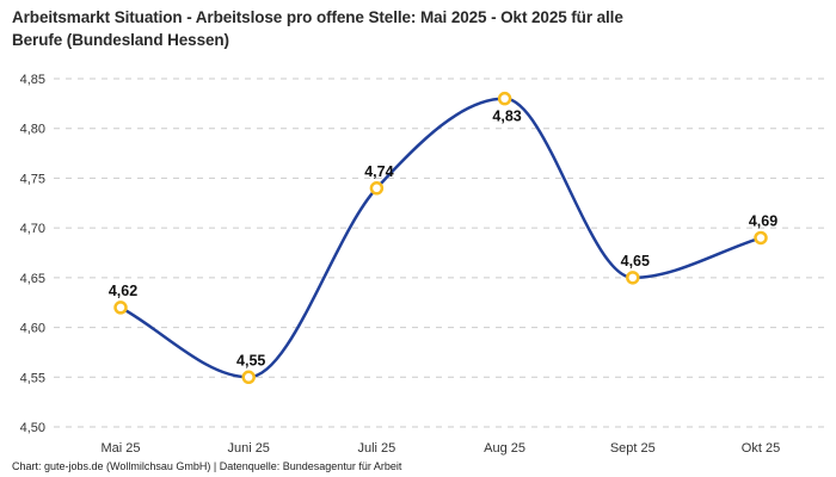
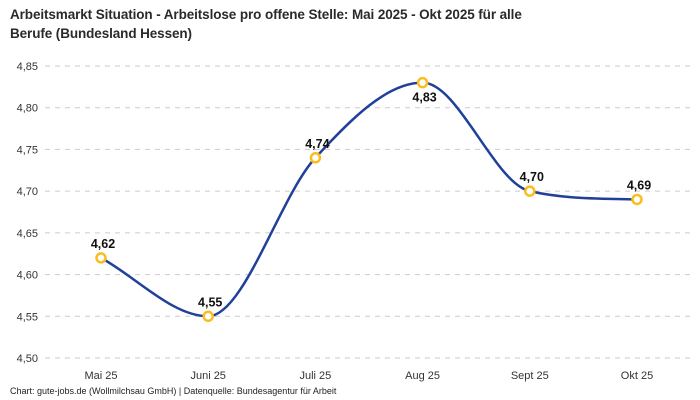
Sept 25: 4,65 -> 4,70
